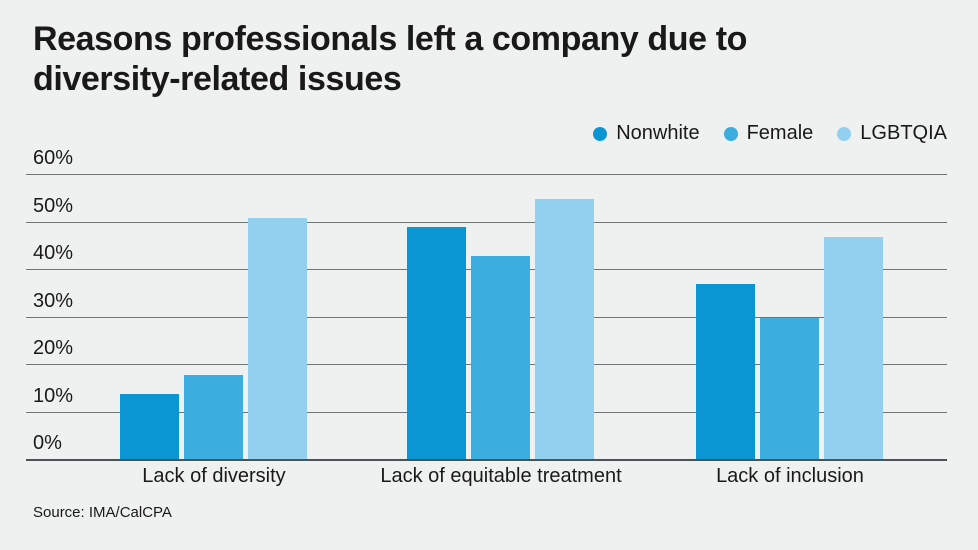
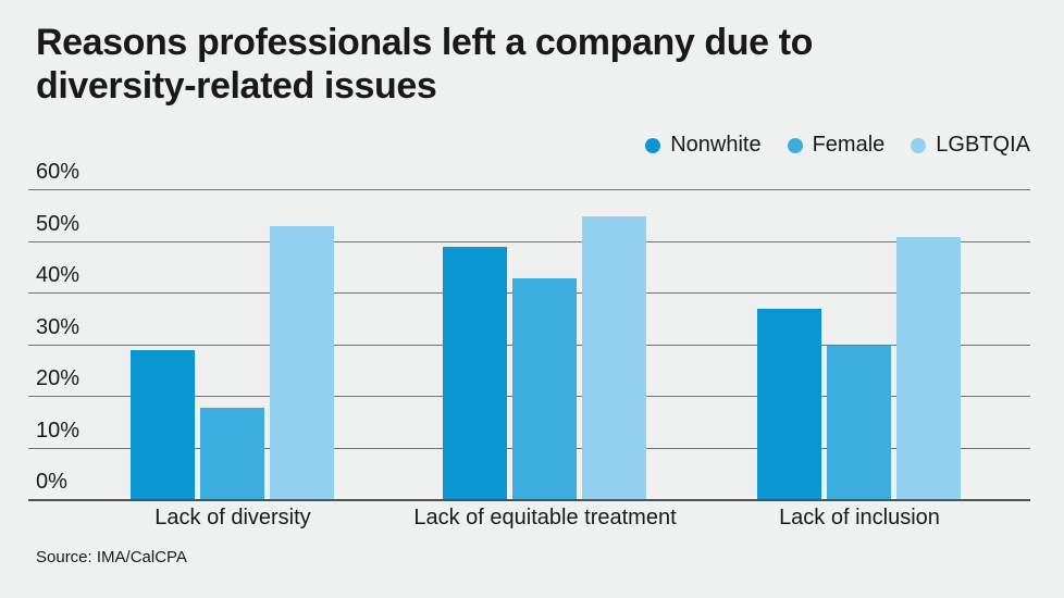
Nonwhite/Lack of diversity: 14% -> 29%
LGBTQIA/Lack of diversity: 51% -> 53%
LGBTQIA/Lack of inclusion: 47% -> 51%
